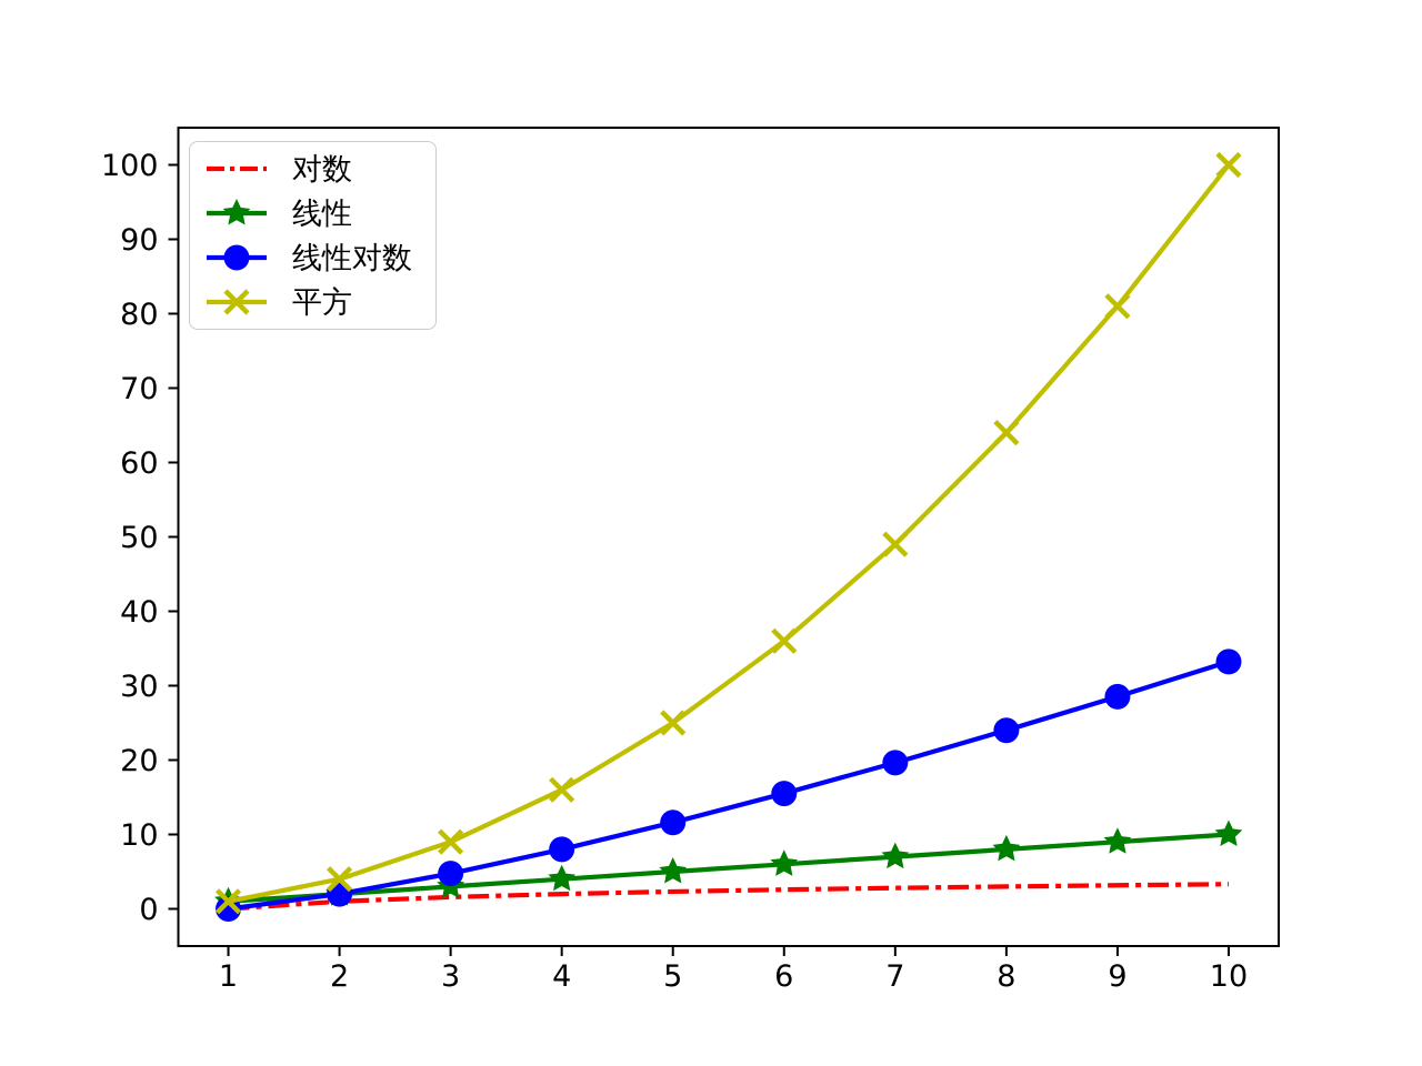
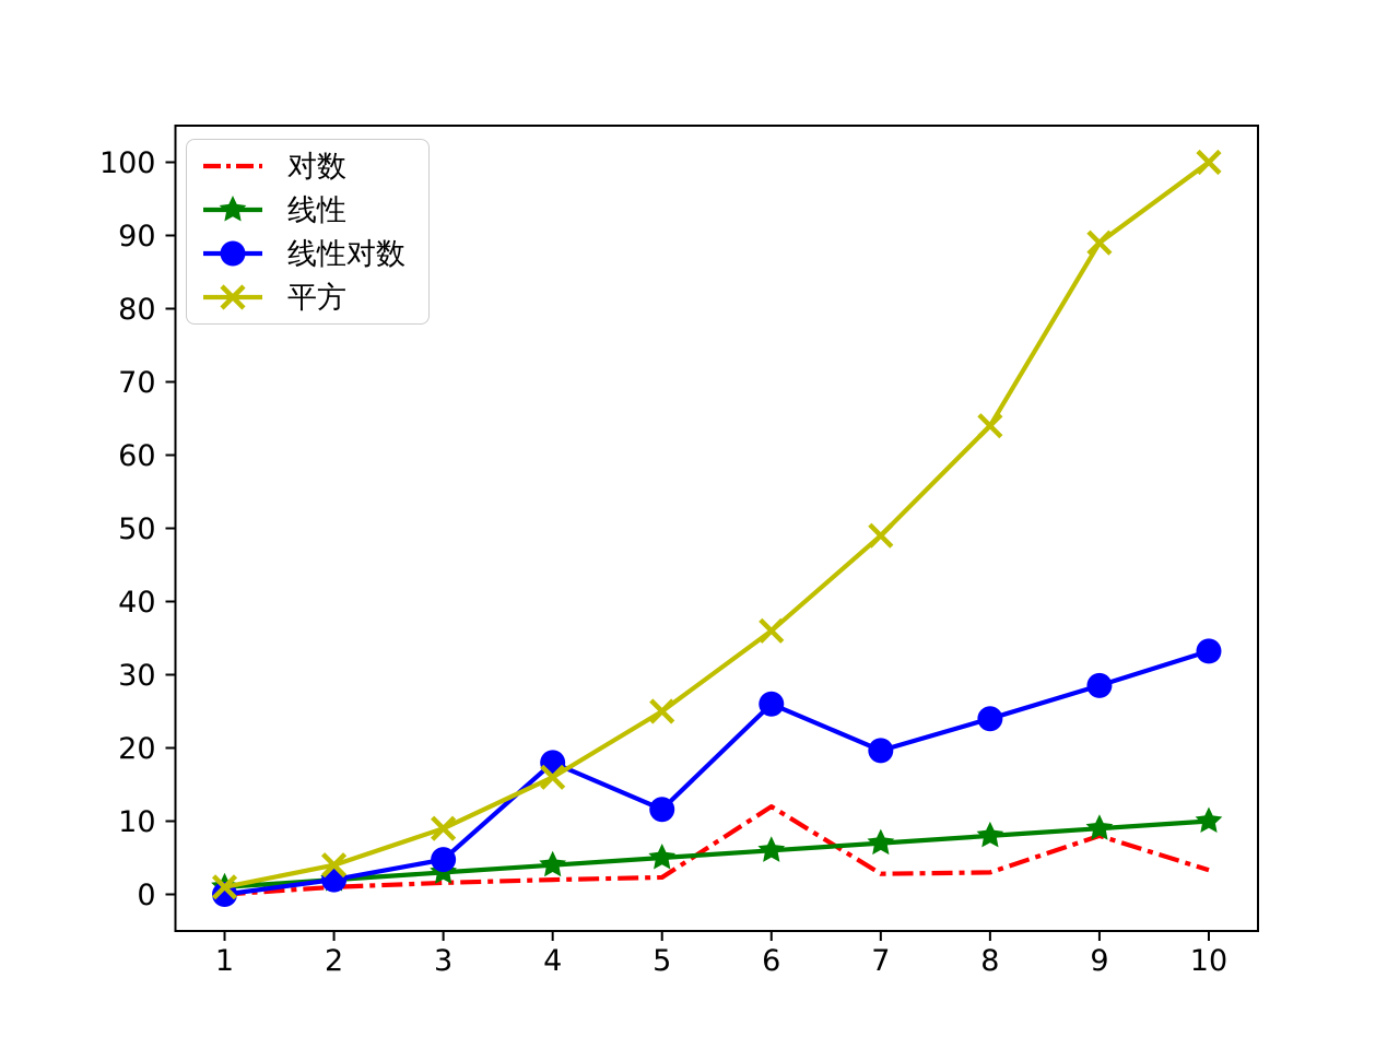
线性对数/4: 8 -> 18
对数/6: 3 -> 12
线性对数/6: 16 -> 26
对数/9: 3 -> 8
平方/9: 81 -> 89
